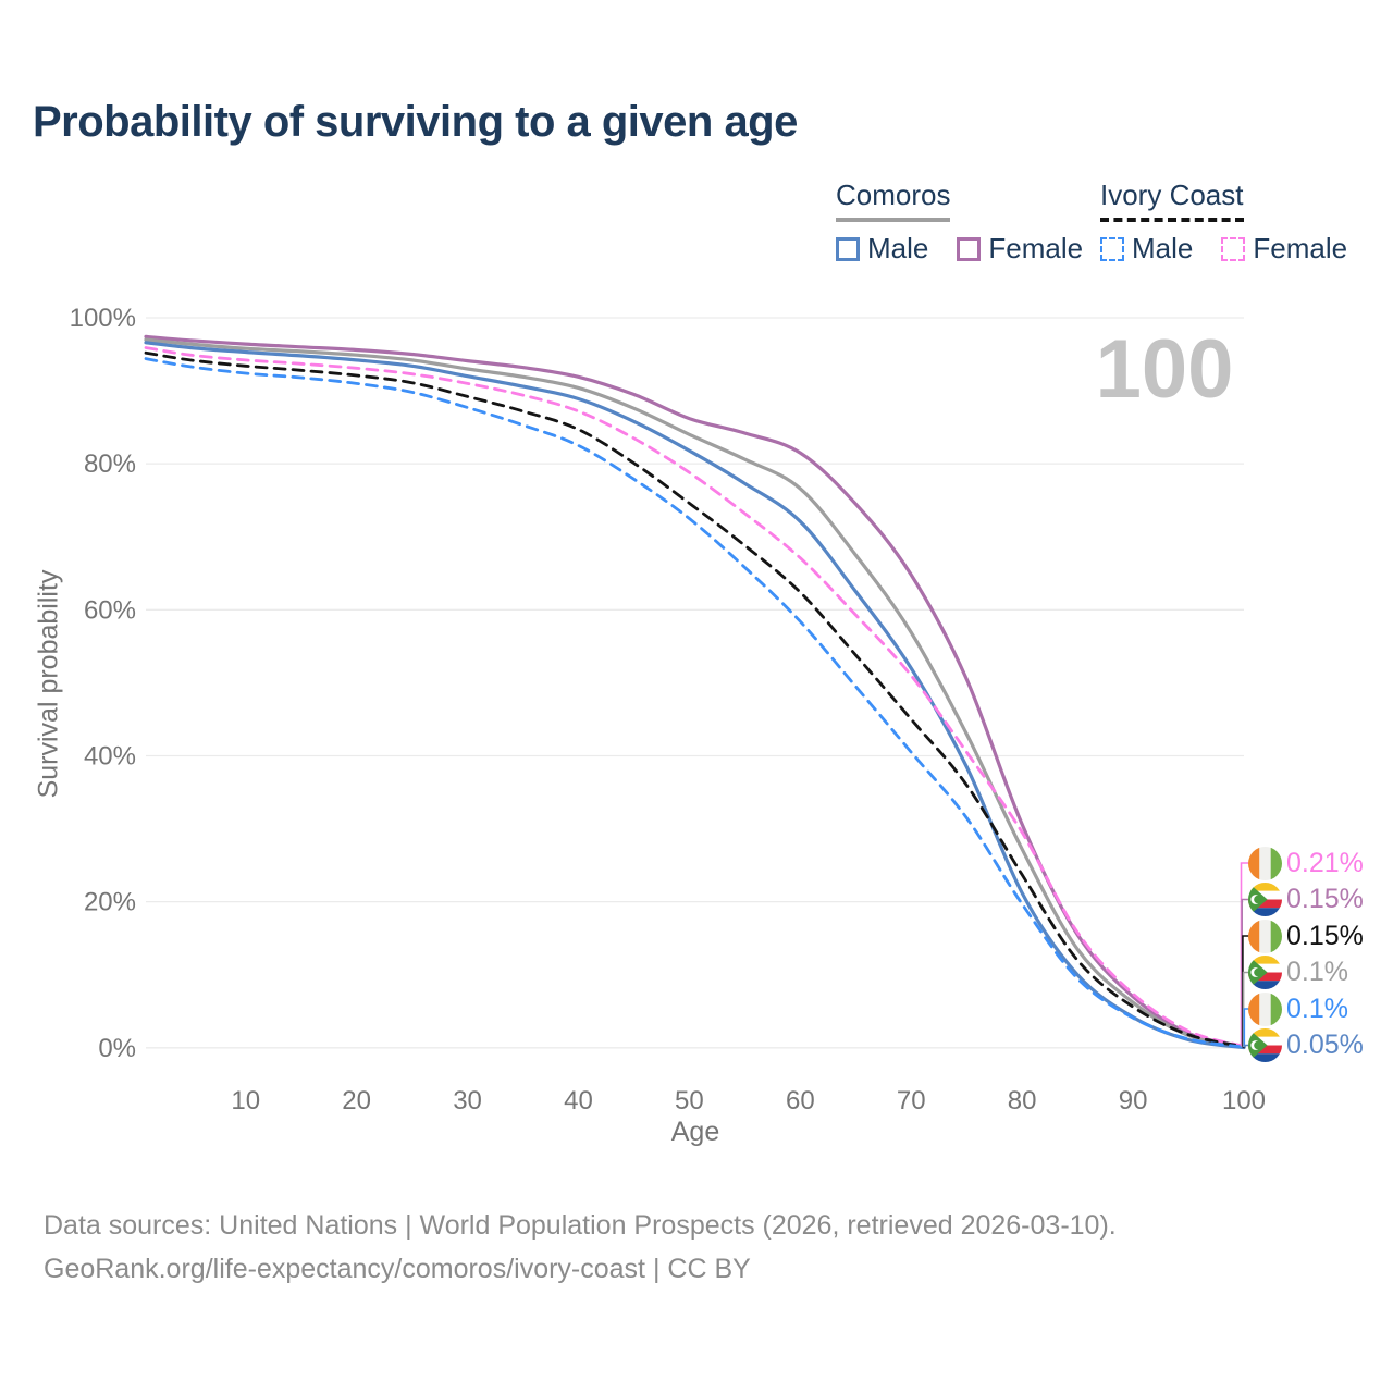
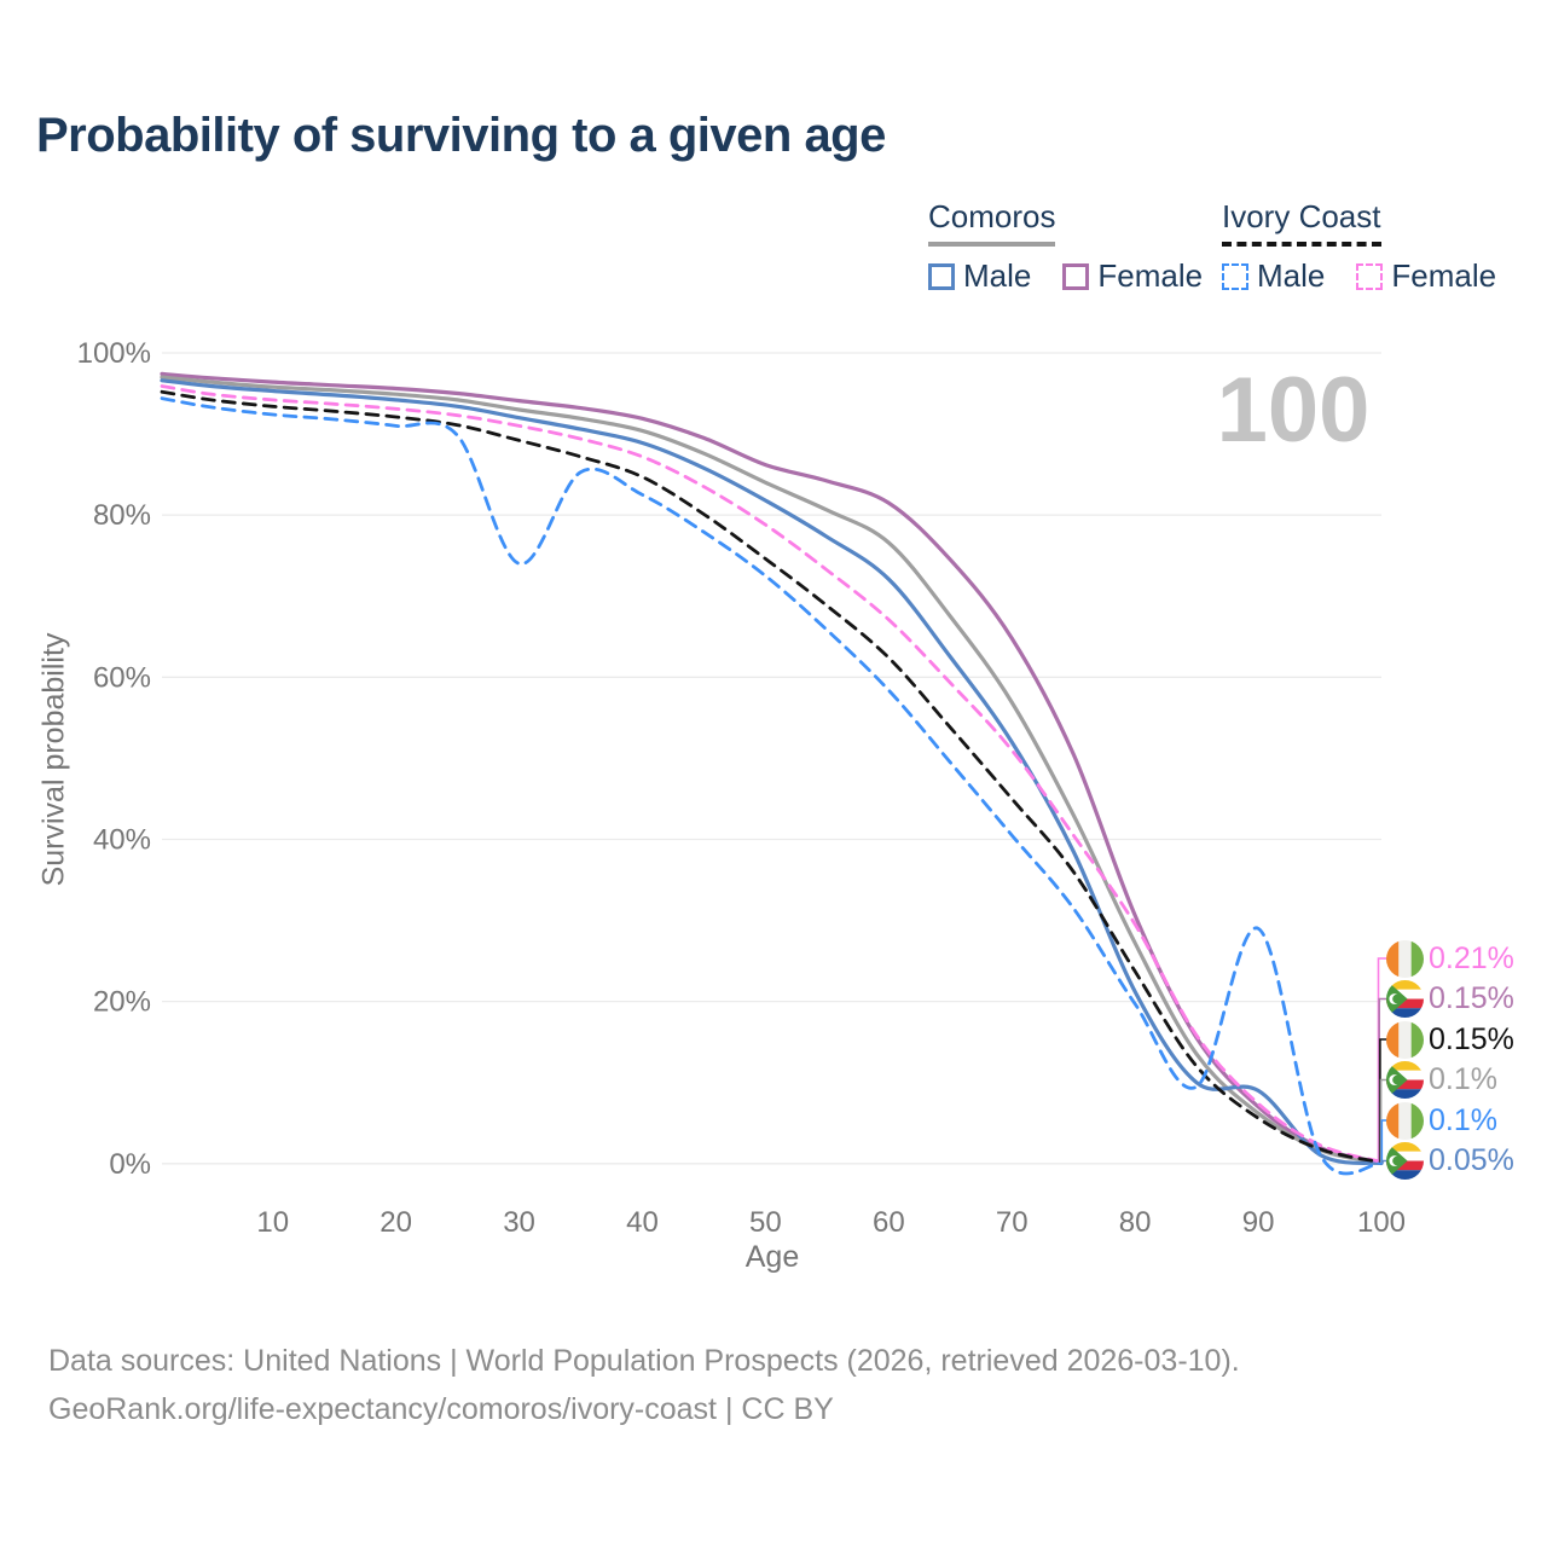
Ivory Coast Male/30: 88% -> 74%
Comoros Male/90: 4% -> 9%
Ivory Coast Male/90: 4% -> 29%
